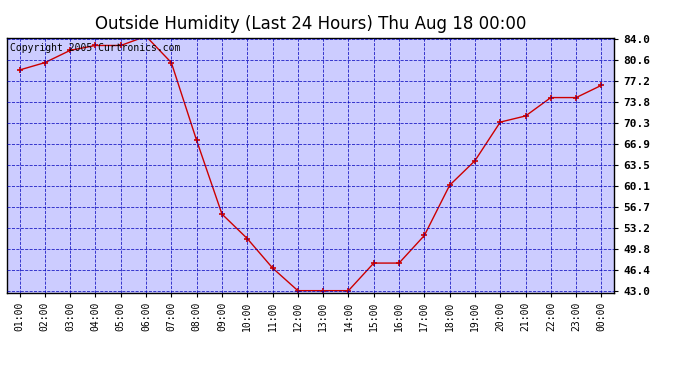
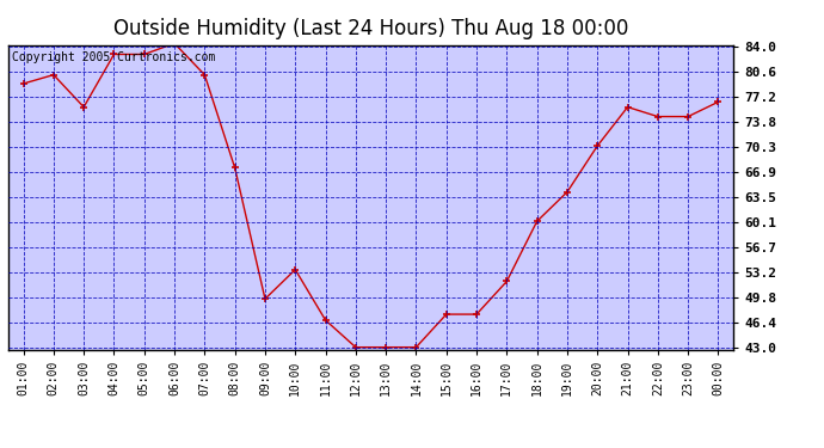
03:00: 82.2 -> 75.8
09:00: 55.5 -> 49.6
10:00: 51.5 -> 53.6
21:00: 71.5 -> 75.8
